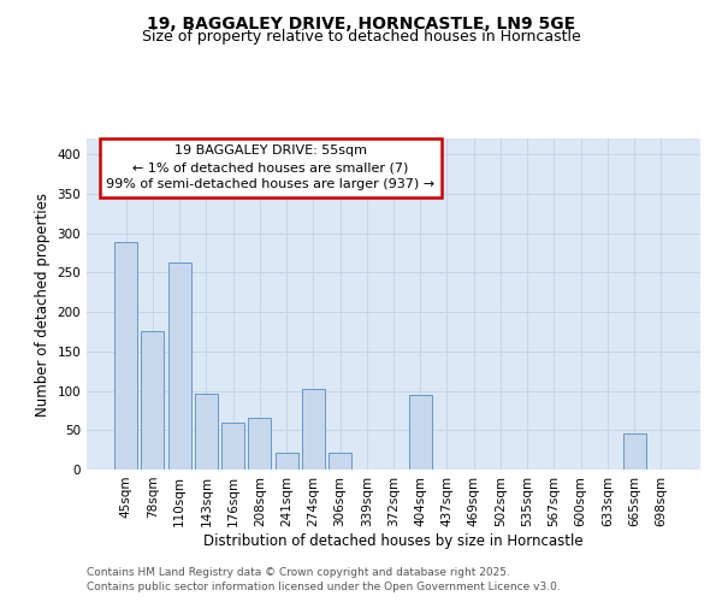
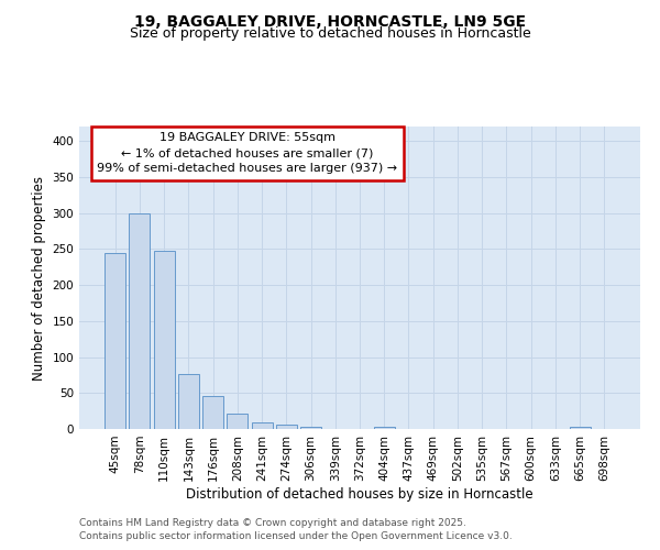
45sqm: 288 -> 245
78sqm: 176 -> 300
110sqm: 262 -> 248
143sqm: 96 -> 77
176sqm: 60 -> 46
208sqm: 66 -> 21
241sqm: 22 -> 9
274sqm: 102 -> 6
306sqm: 22 -> 3
404sqm: 94 -> 3
665sqm: 46 -> 3
